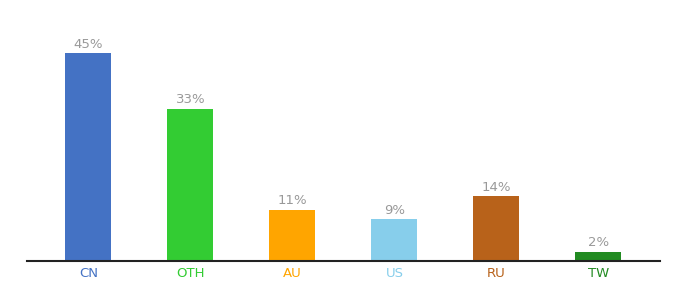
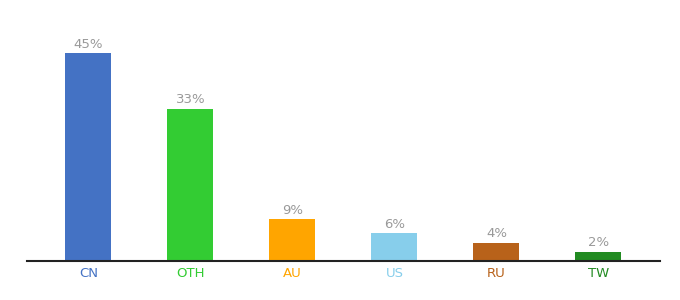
AU: 11% -> 9%
US: 9% -> 6%
RU: 14% -> 4%
